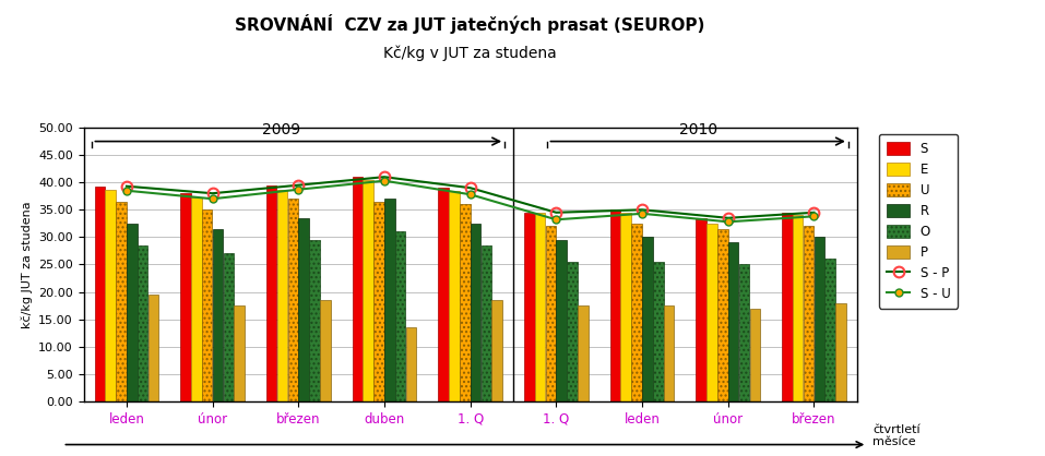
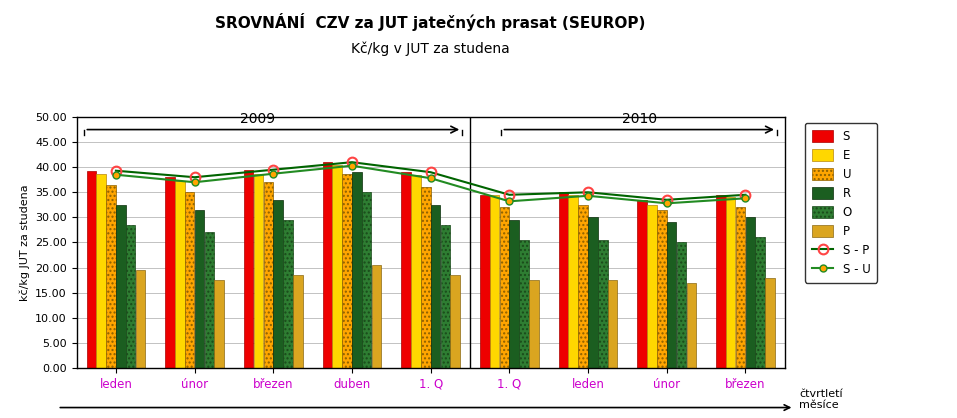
U/duben: 36.4 -> 38.7
R/duben: 37.0 -> 39.0
O/duben: 31.0 -> 35.0
P/duben: 13.6 -> 20.5
